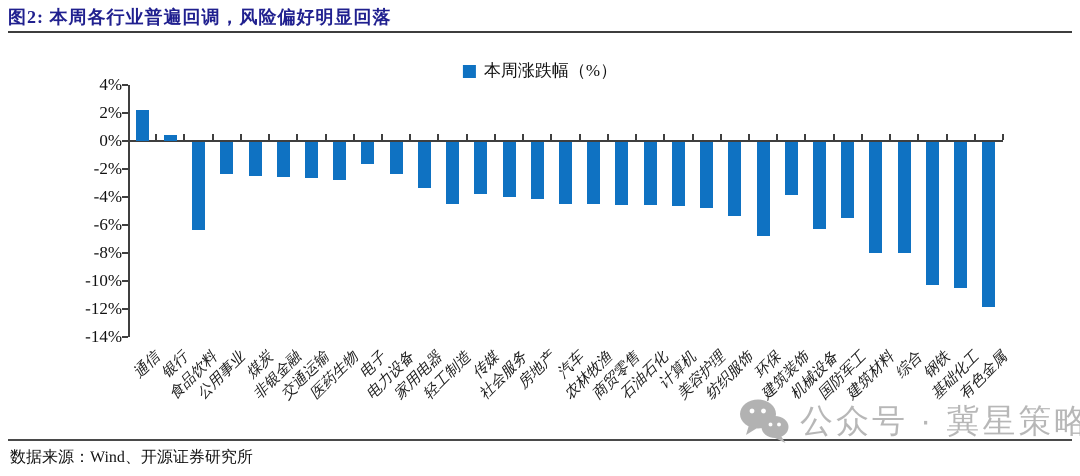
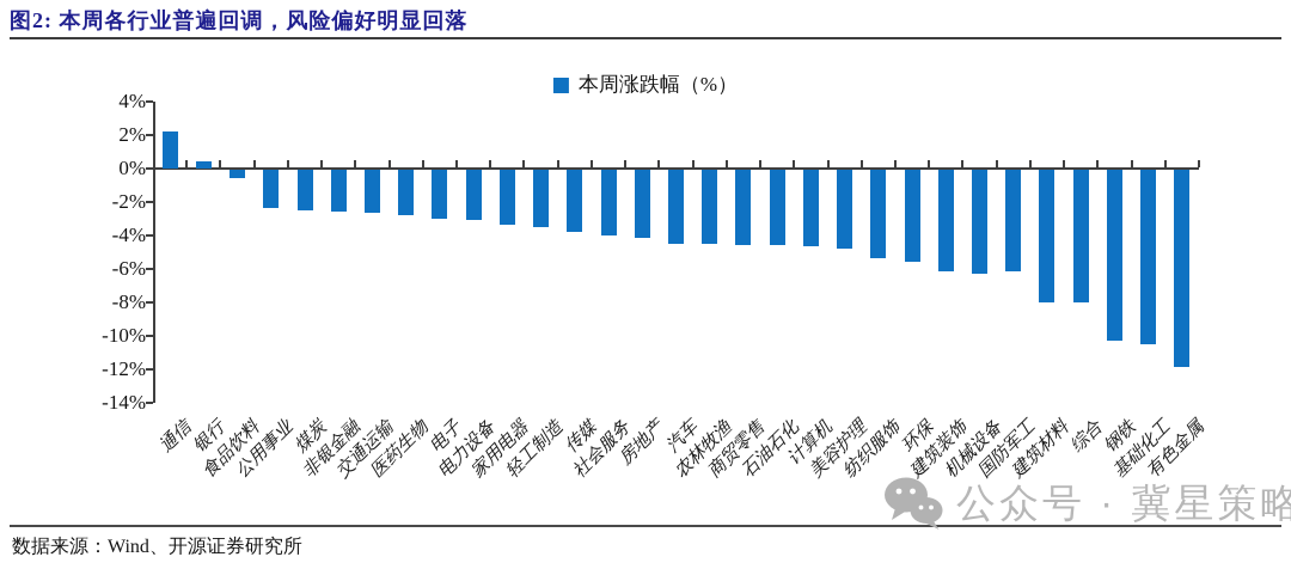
食品饮料: -6.3% -> -0.5%
电子: -1.6% -> -2.9%
电力设备: -2.3% -> -3.0%
轻工制造: -4.4% -> -3.4%
环保: -6.7% -> -5.5%
建筑装饰: -3.8% -> -6.1%
国防军工: -5.4% -> -6.1%
